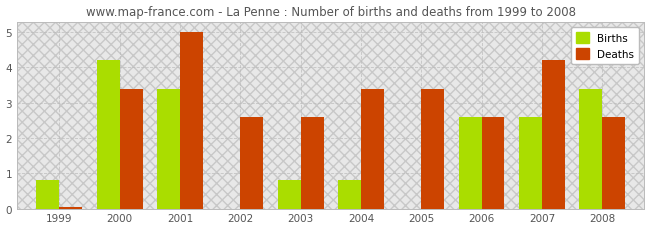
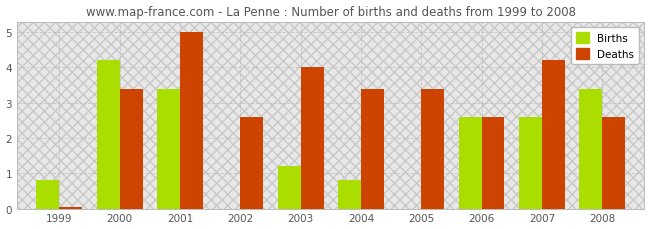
Births/2003: 0.8 -> 1.2
Deaths/2003: 2.60 -> 4.00
